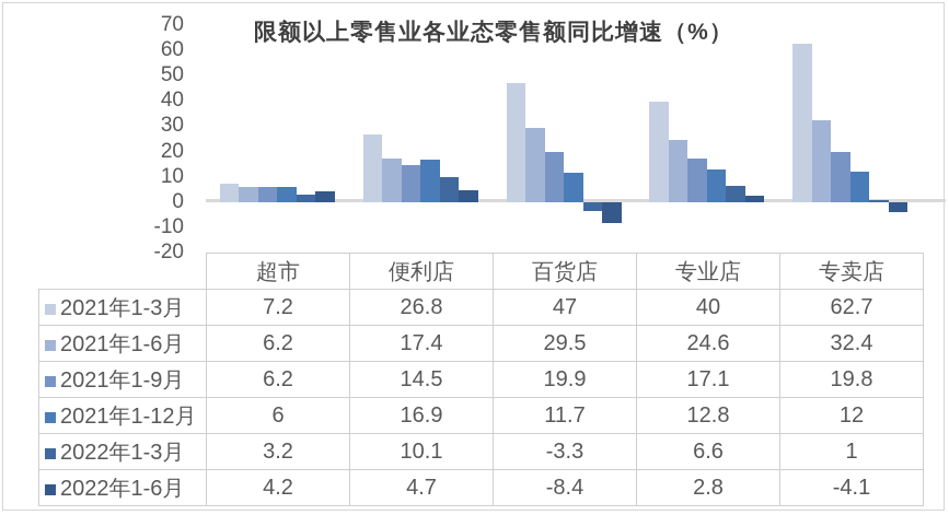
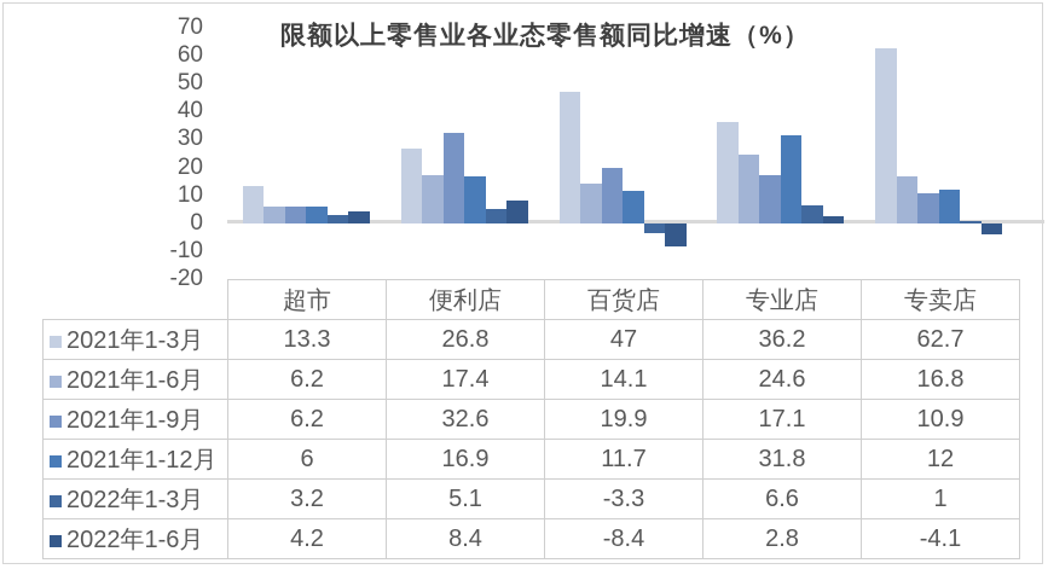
2021年1-3月/超市: 7.2 -> 13.3
2021年1-9月/便利店: 14.5 -> 32.6
2022年1-3月/便利店: 10.1 -> 5.1
2022年1-6月/便利店: 4.7 -> 8.4
2021年1-6月/百货店: 29.5 -> 14.1
2021年1-3月/专业店: 40 -> 36.2
2021年1-12月/专业店: 12.8 -> 31.8
2021年1-6月/专卖店: 32.4 -> 16.8
2021年1-9月/专卖店: 19.8 -> 10.9
